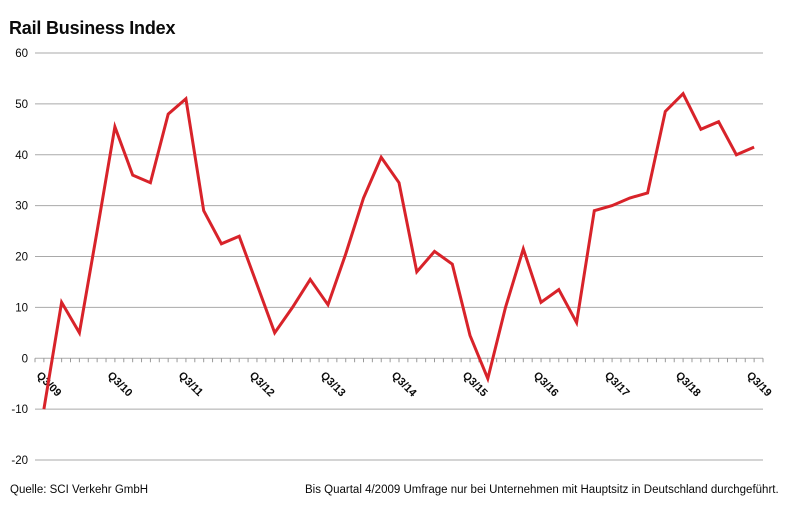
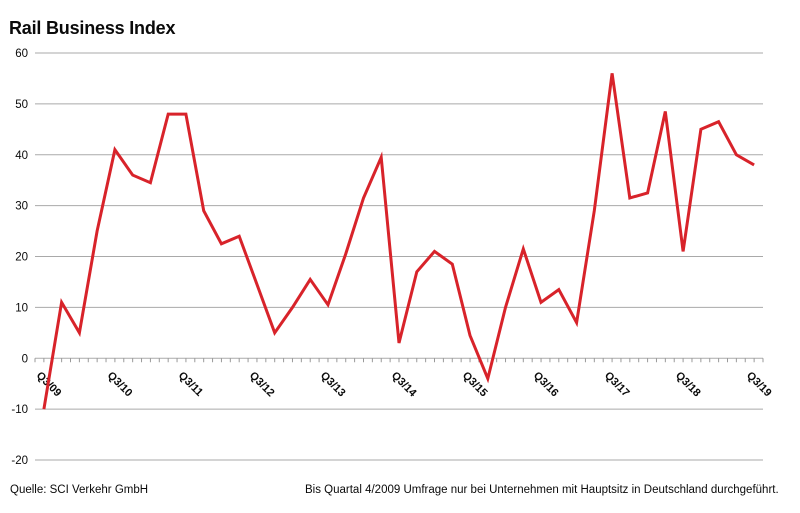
Q3/10: 46 -> 41
Q3/11: 51 -> 48
Q3/14: 34 -> 3
Q3/17: 30 -> 56
Q3/18: 52 -> 21
Q3/19: 42 -> 38
